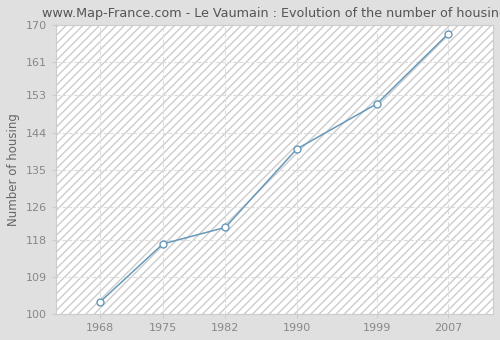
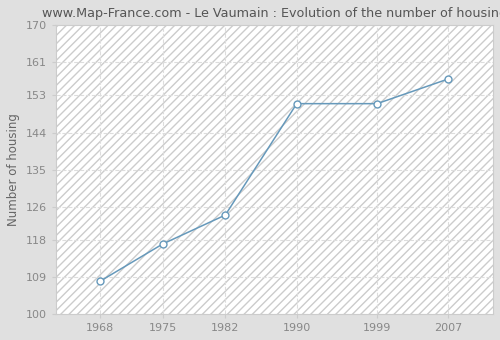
1968: 103 -> 108
1982: 121 -> 124
1990: 140 -> 151
2007: 168 -> 157
